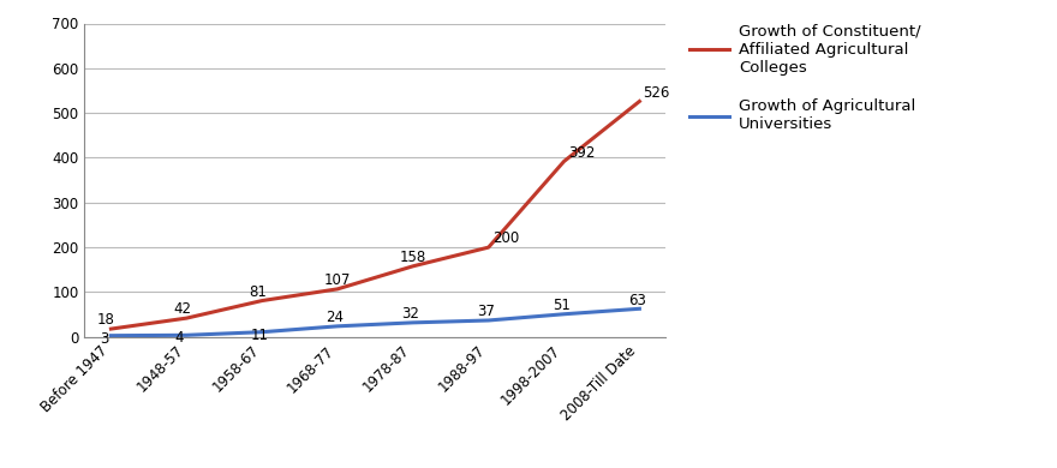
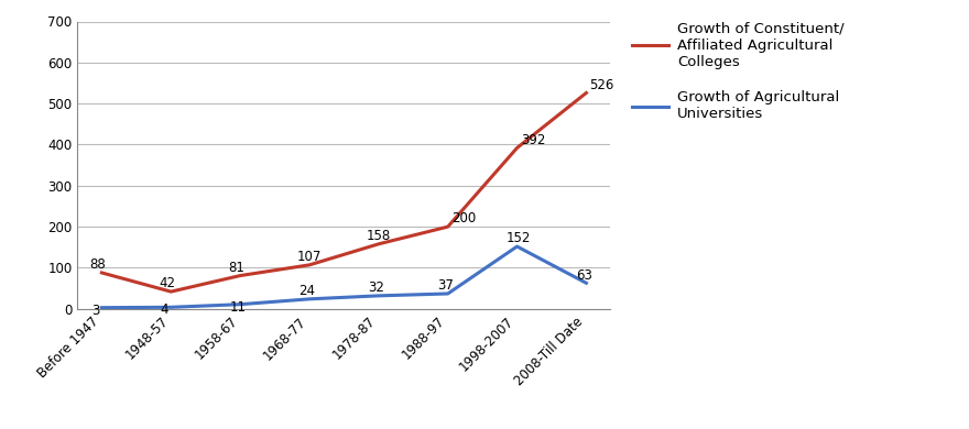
Growth of Constituent/ Affiliated Agricultural Colleges/Before 1947: 18 -> 88
Growth of Agricultural Universities/1998-2007: 51 -> 152
